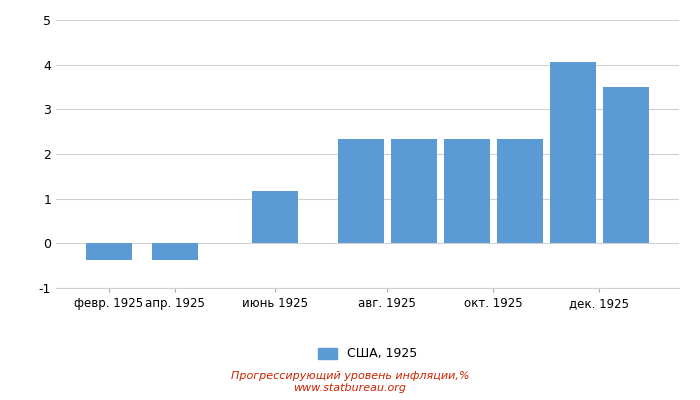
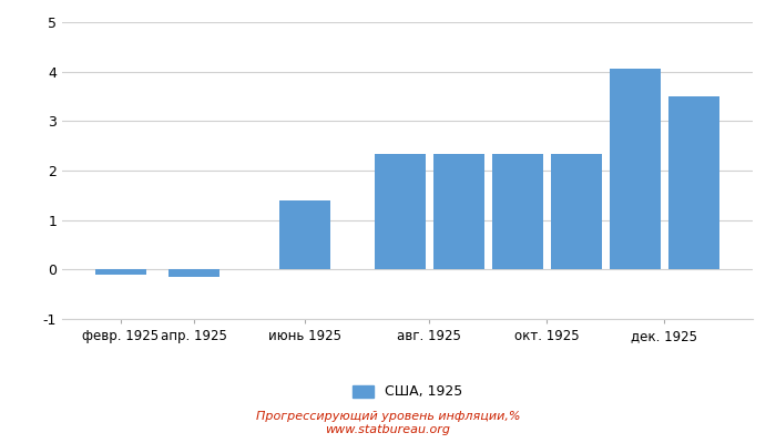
февр. 1925: -0.37 -> -0.10
апр. 1925: -0.37 -> -0.15
июнь 1925: 1.17 -> 1.40
